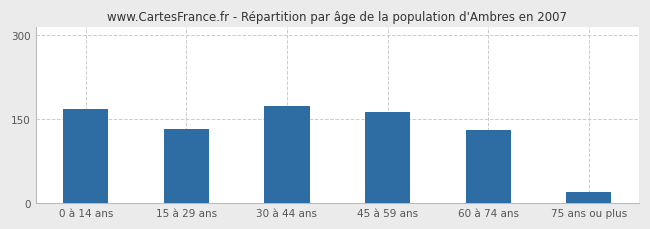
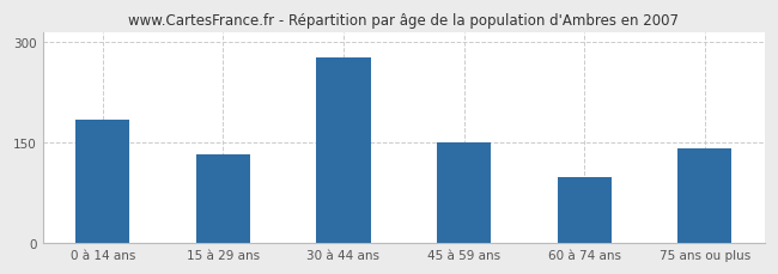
0 à 14 ans: 168 -> 184
30 à 44 ans: 173 -> 278
45 à 59 ans: 163 -> 150
60 à 74 ans: 131 -> 98
75 ans ou plus: 20 -> 142
